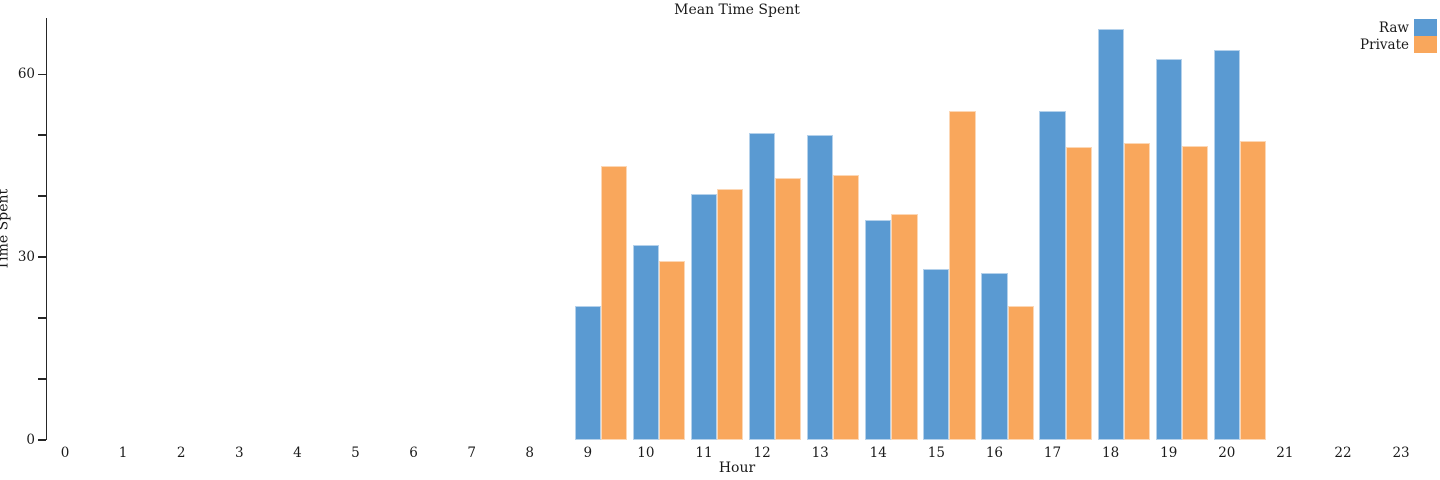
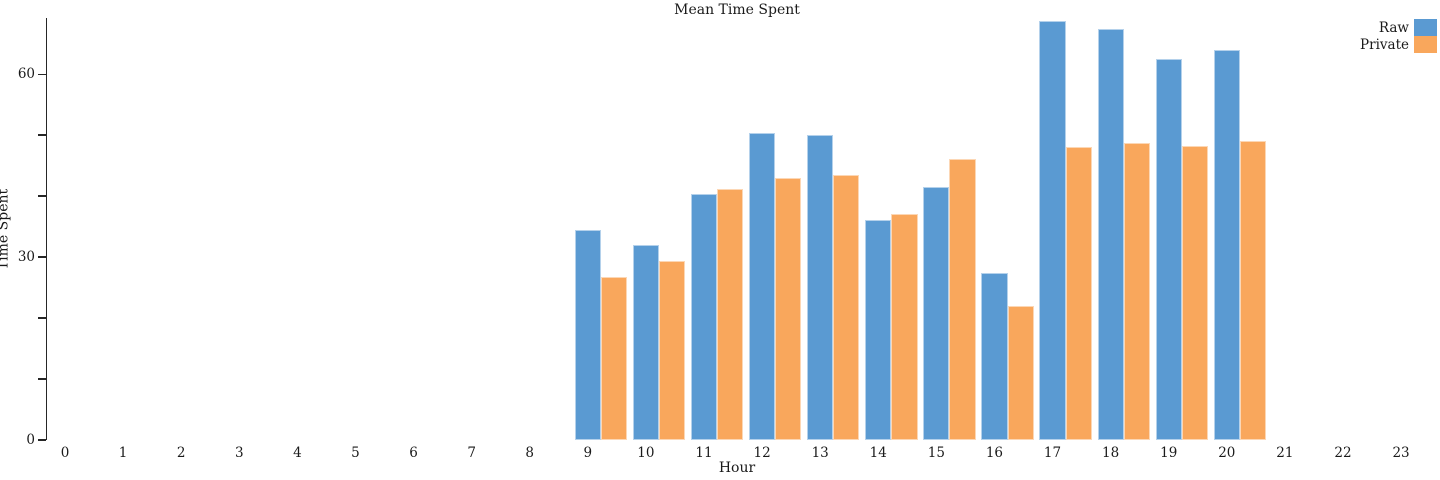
Raw/9: 22 -> 34
Private/9: 45 -> 27
Raw/15: 28 -> 42
Private/15: 54 -> 46
Raw/17: 54 -> 69
